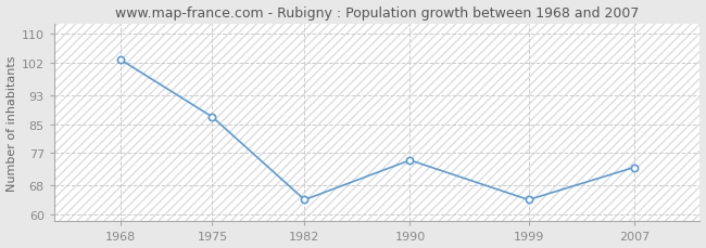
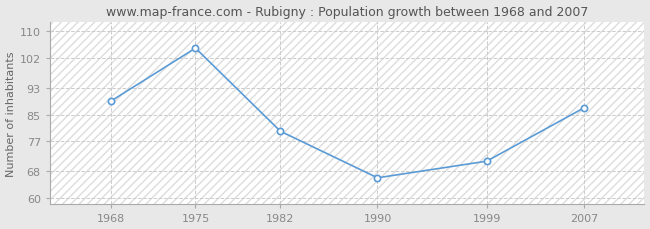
1968: 103 -> 89
1975: 87 -> 105
1982: 64 -> 80
1990: 75 -> 66
1999: 64 -> 71
2007: 73 -> 87
